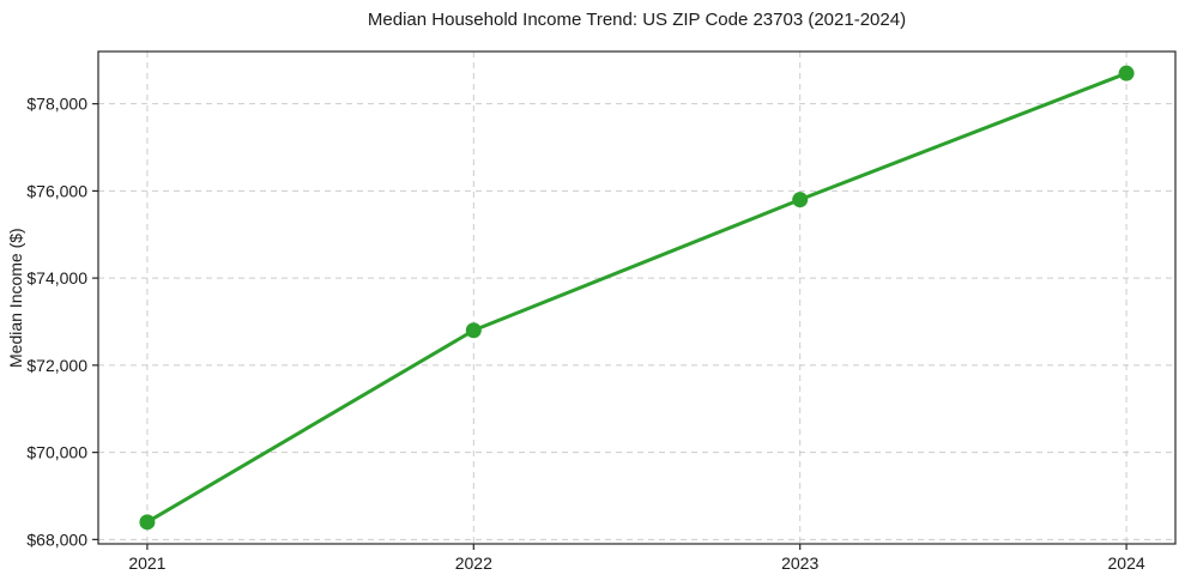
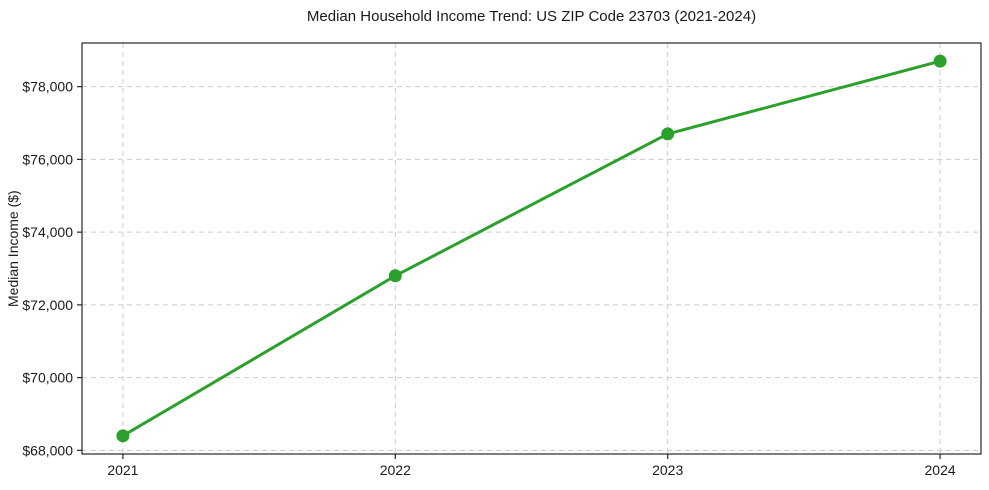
2023: $75800 -> $76700
